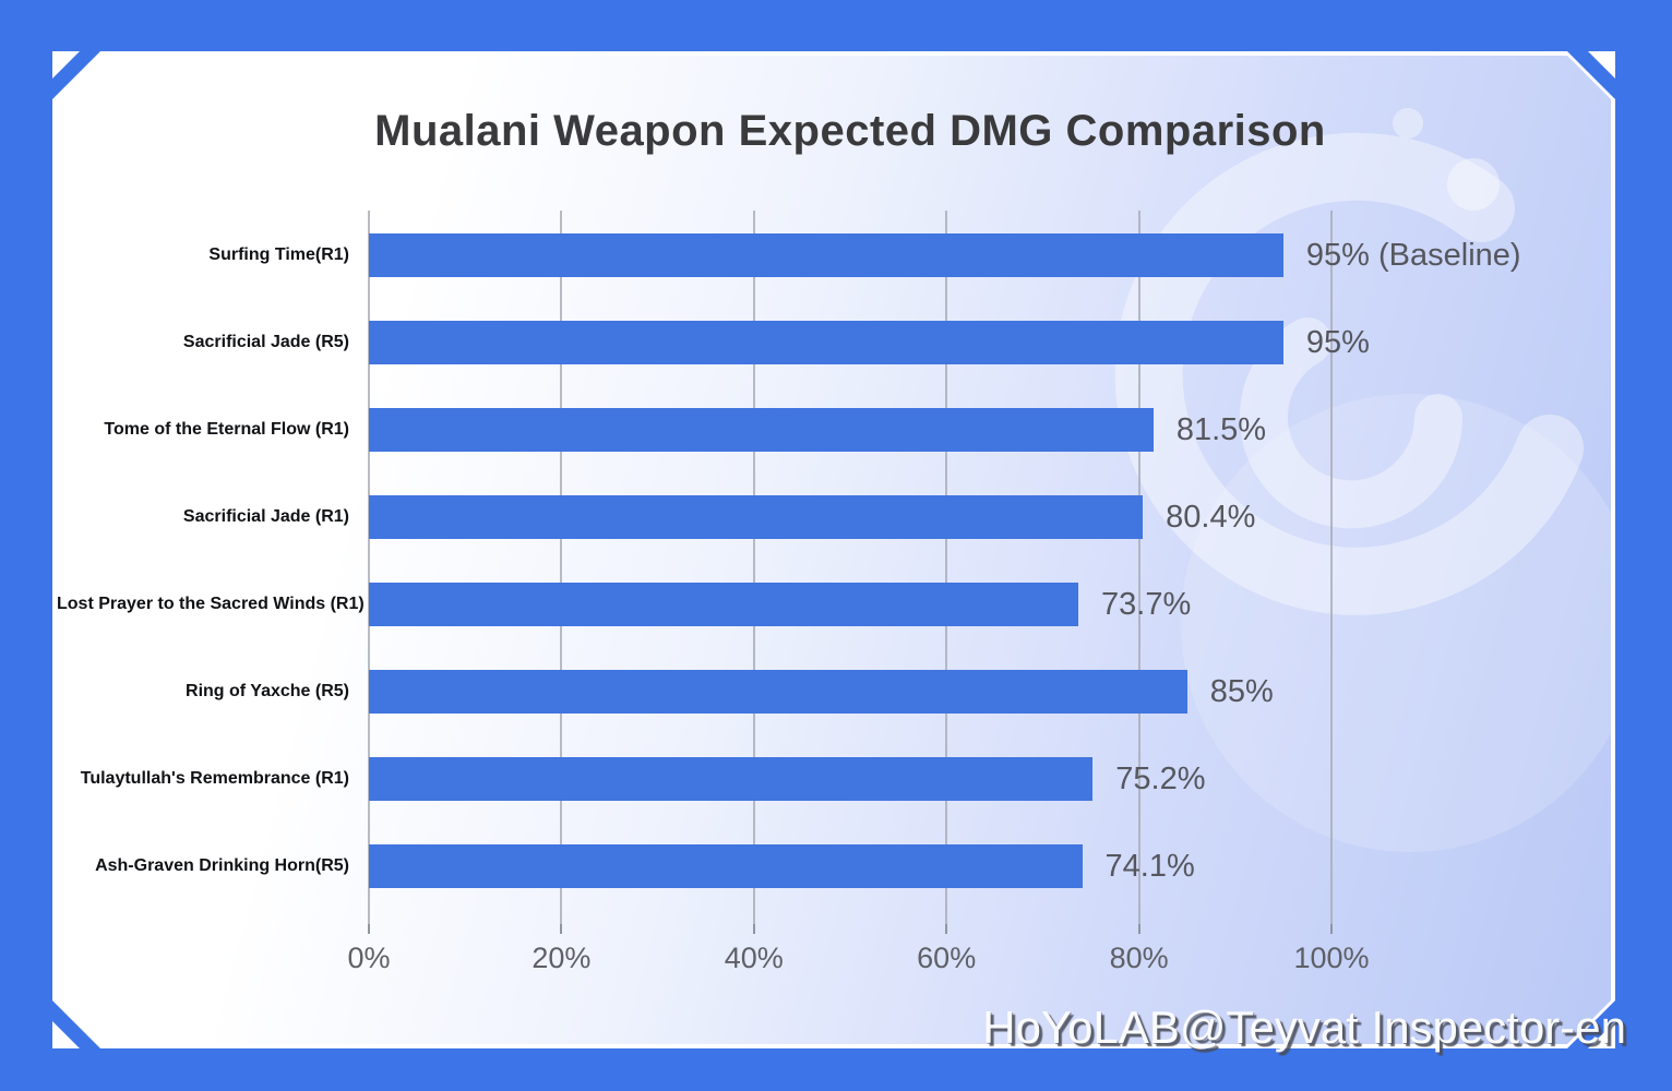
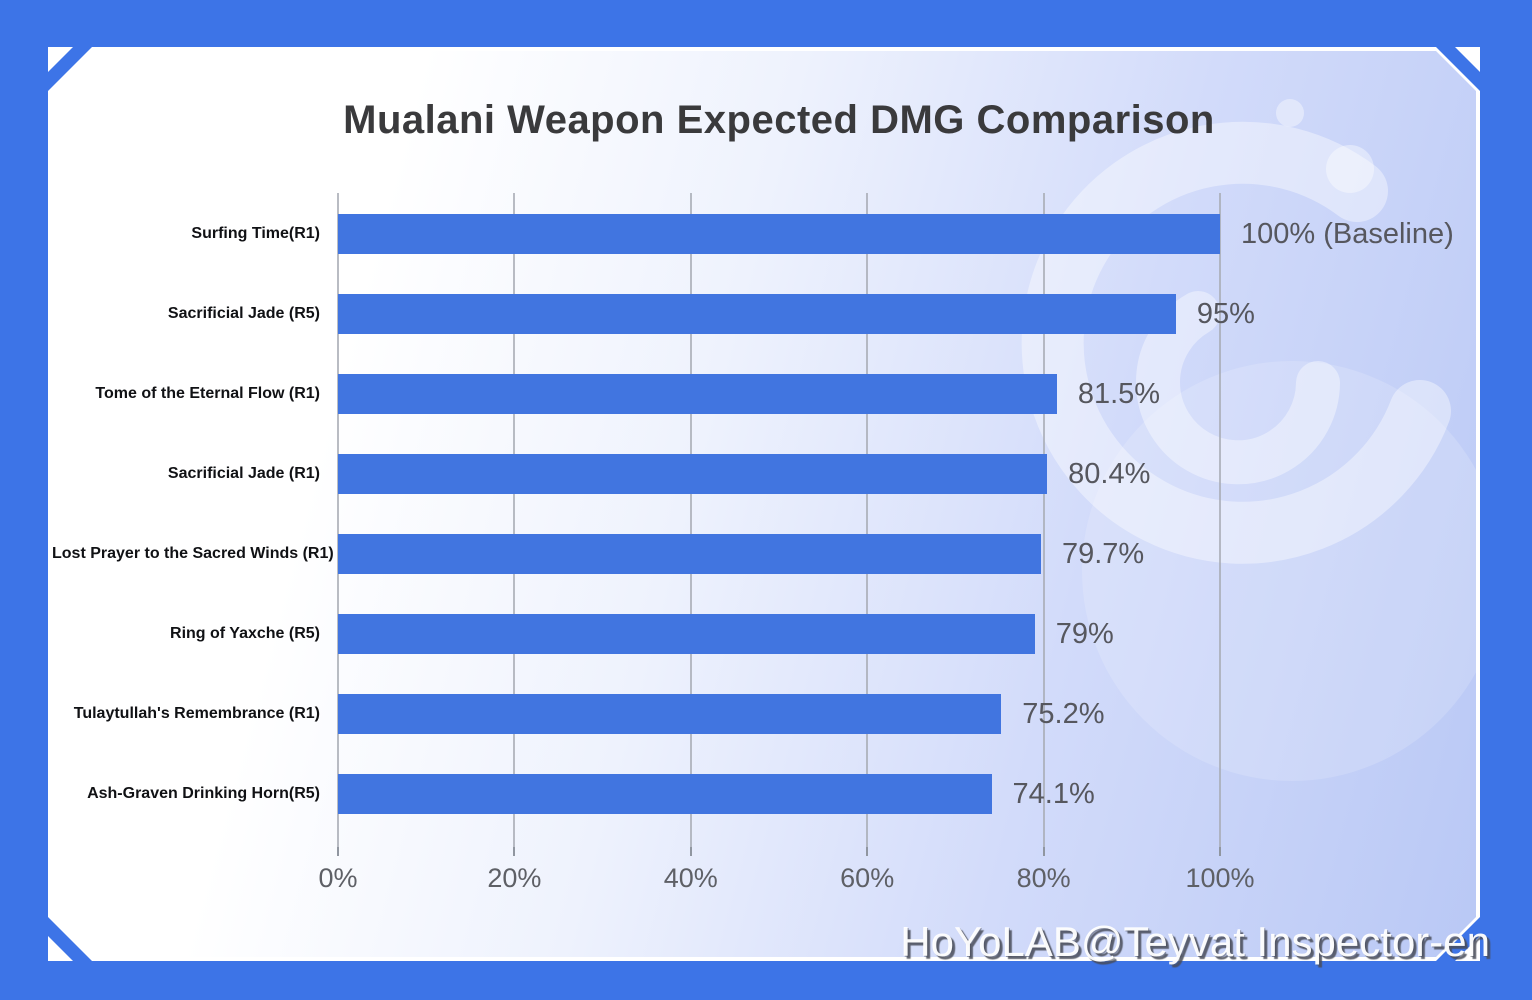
Surfing Time(R1): 95% -> 100%
Lost Prayer to the Sacred Winds (R1): 73.7% -> 79.7%
Ring of Yaxche (R5): 85% -> 79%
